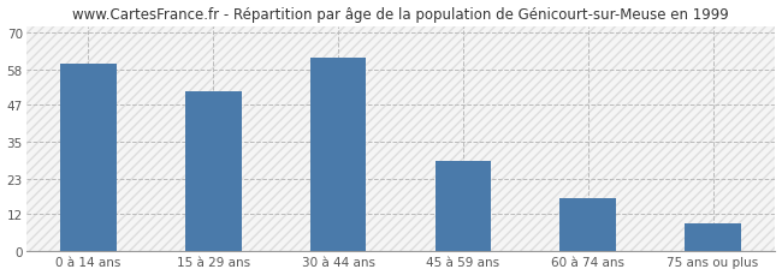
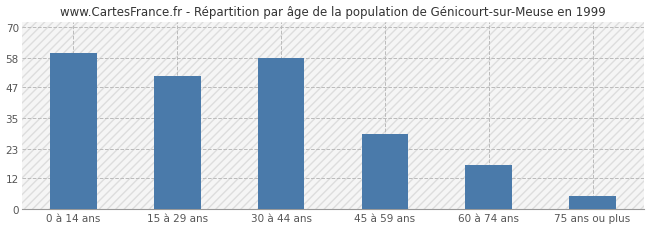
30 à 44 ans: 62 -> 58
75 ans ou plus: 9 -> 5
